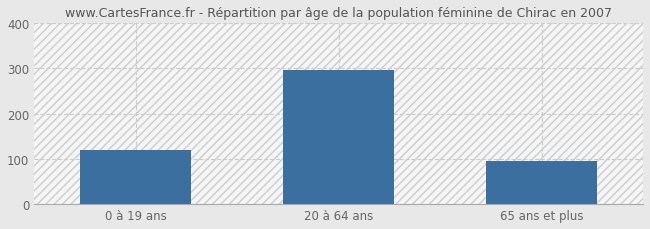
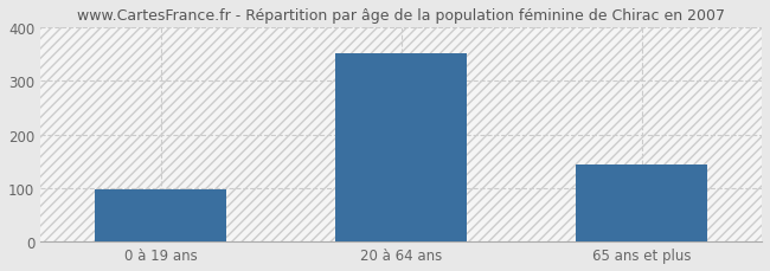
0 à 19 ans: 120 -> 98
20 à 64 ans: 295 -> 352
65 ans et plus: 95 -> 144
